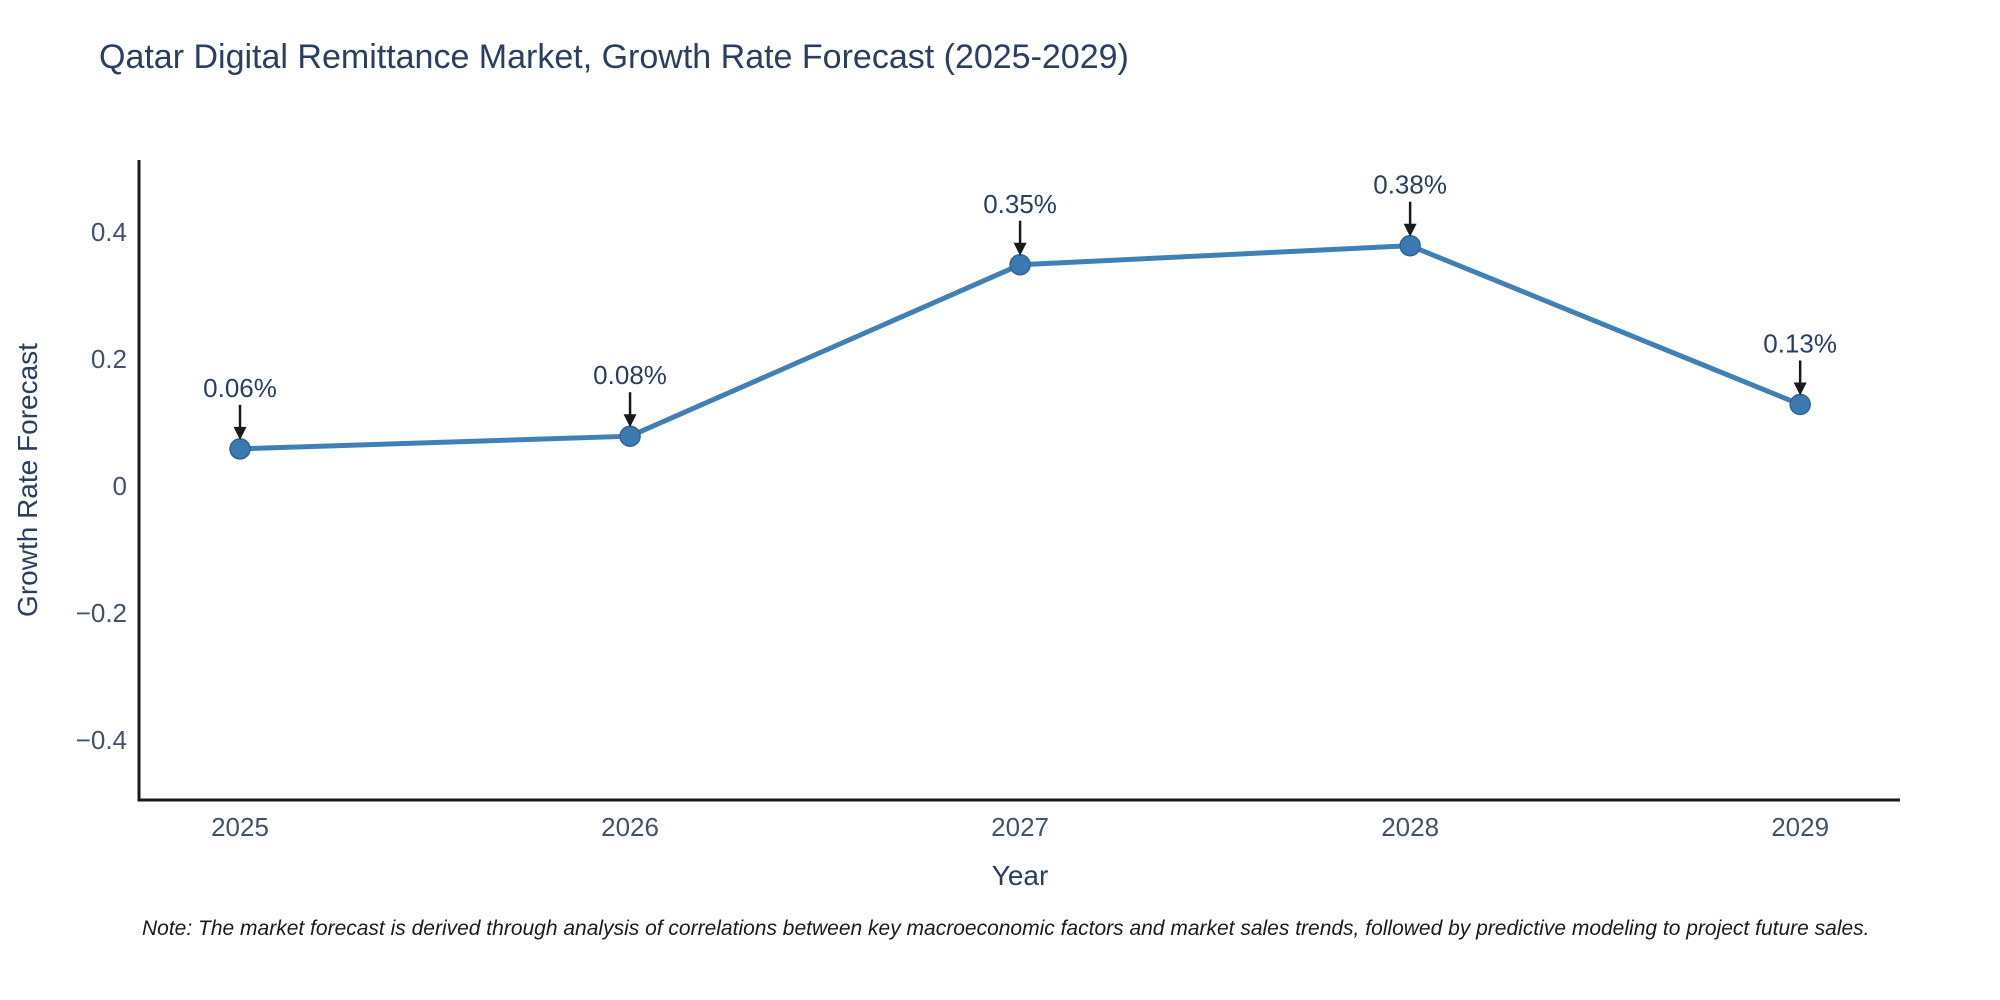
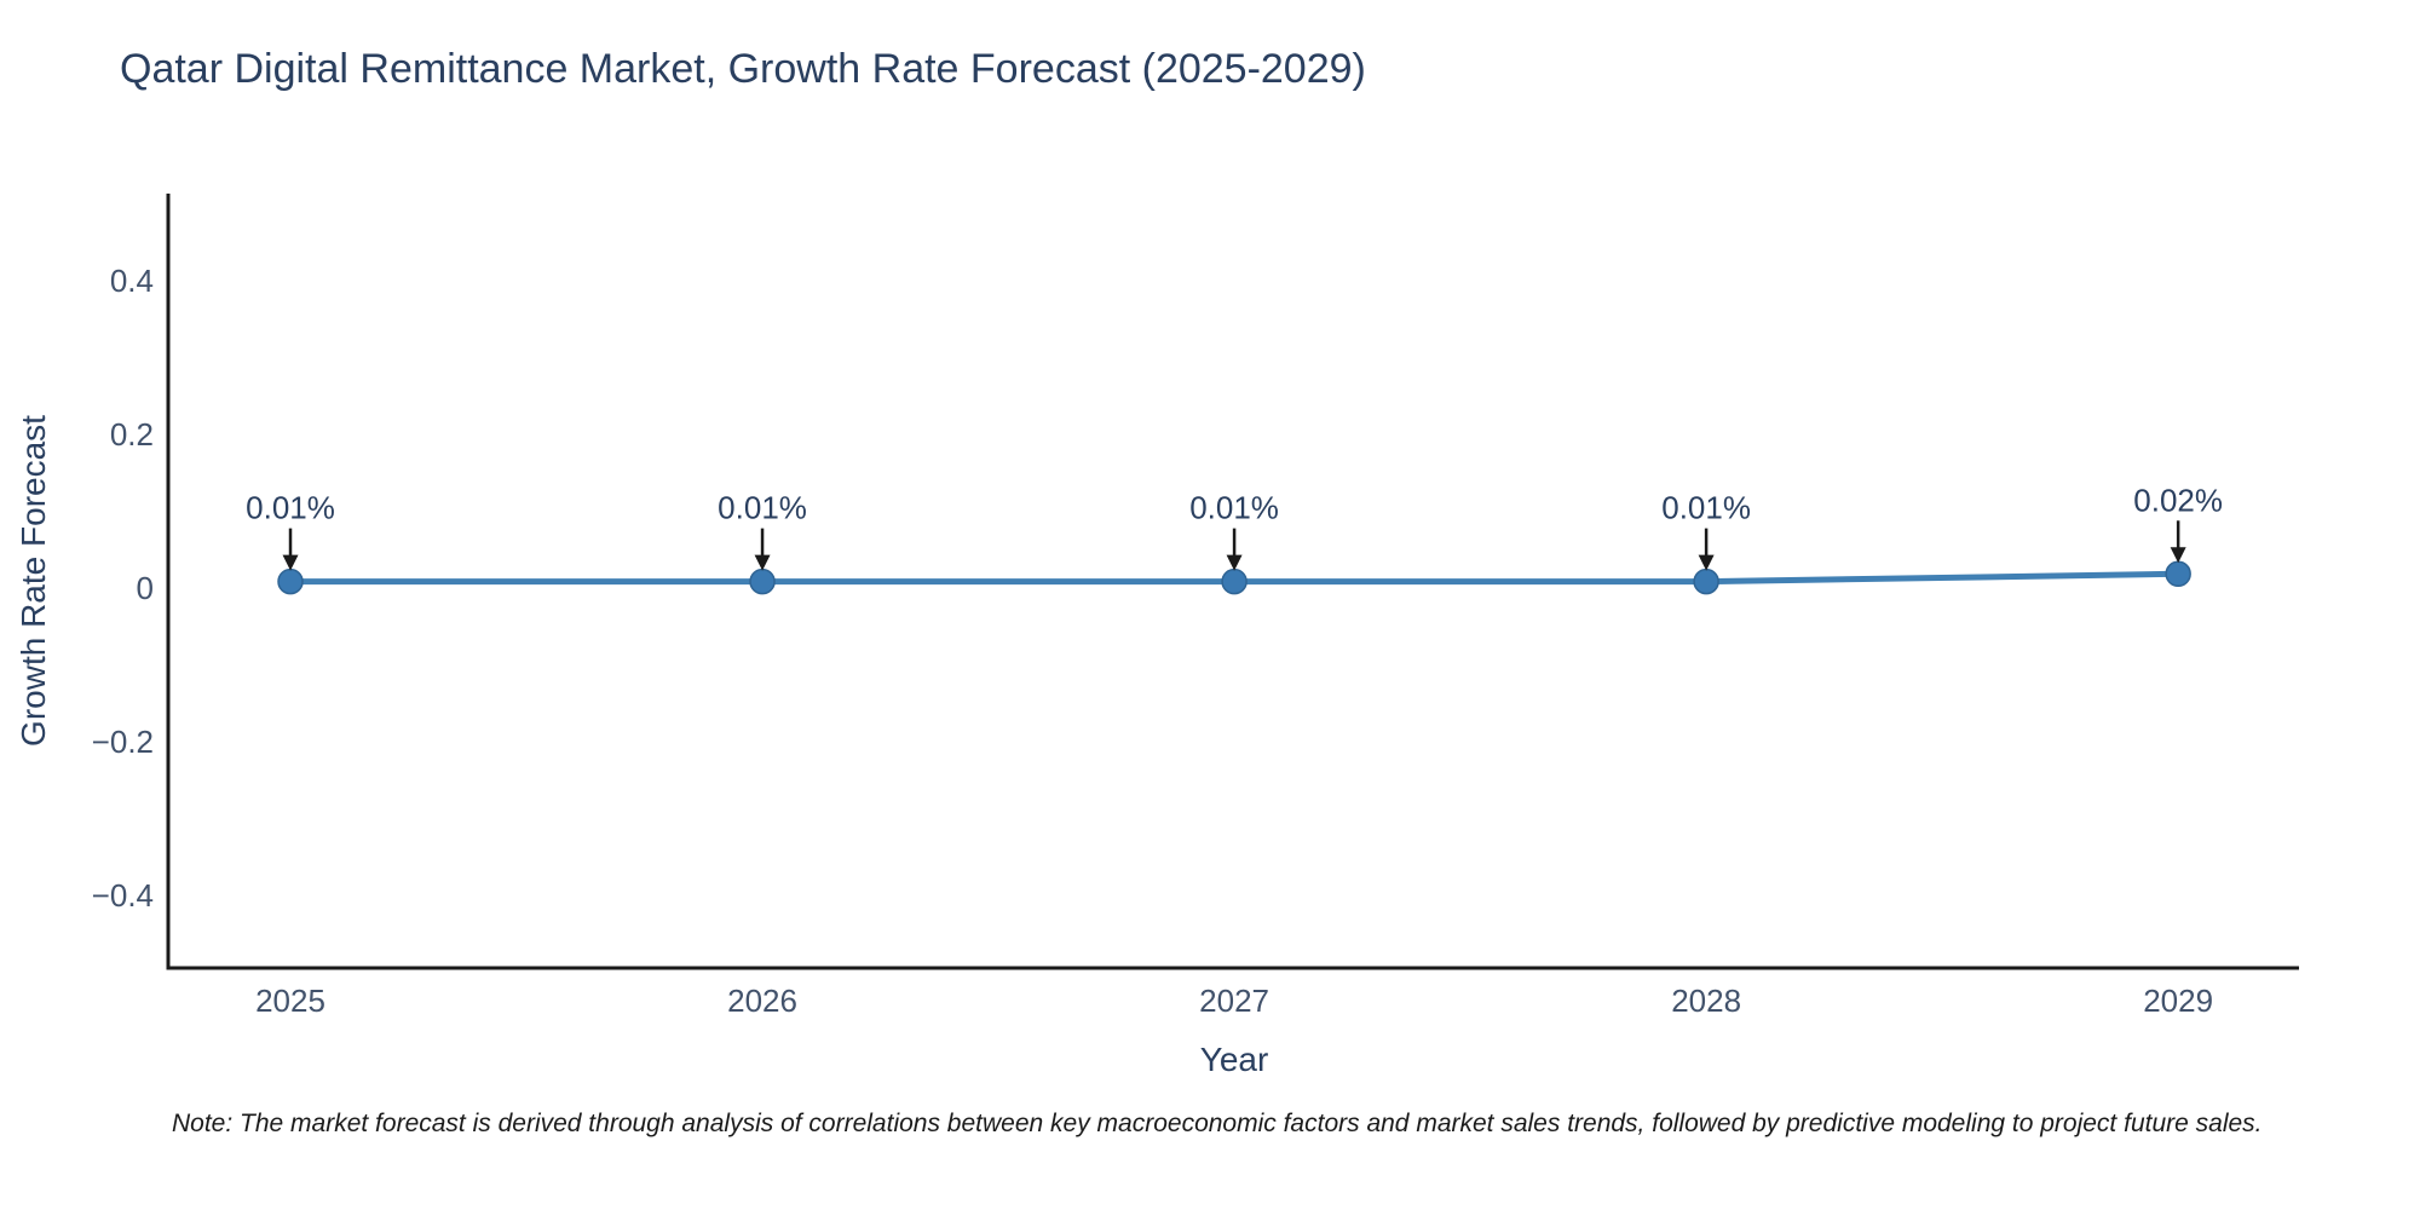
2025: 0.06% -> 0.01%
2026: 0.08% -> 0.01%
2027: 0.35% -> 0.01%
2028: 0.38% -> 0.01%
2029: 0.13% -> 0.02%
